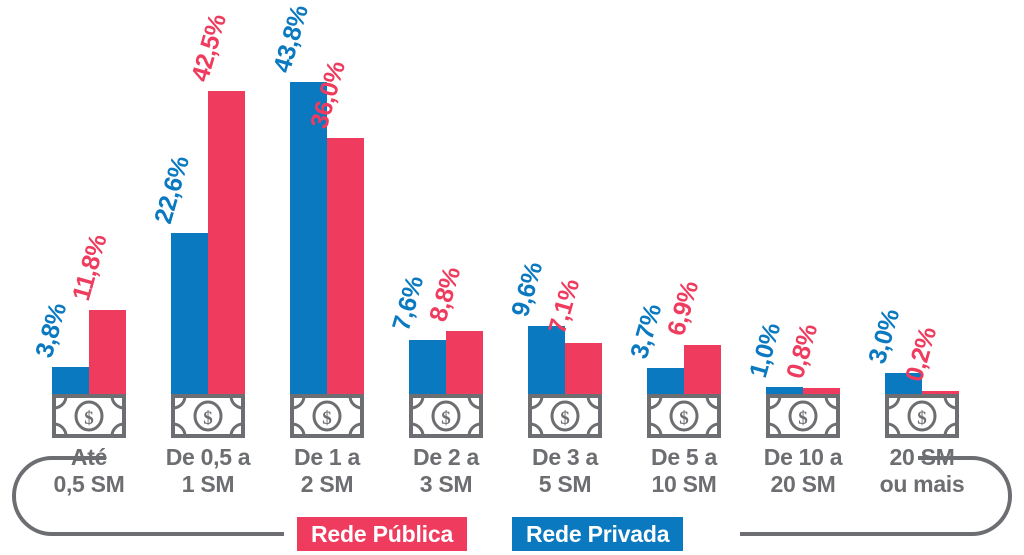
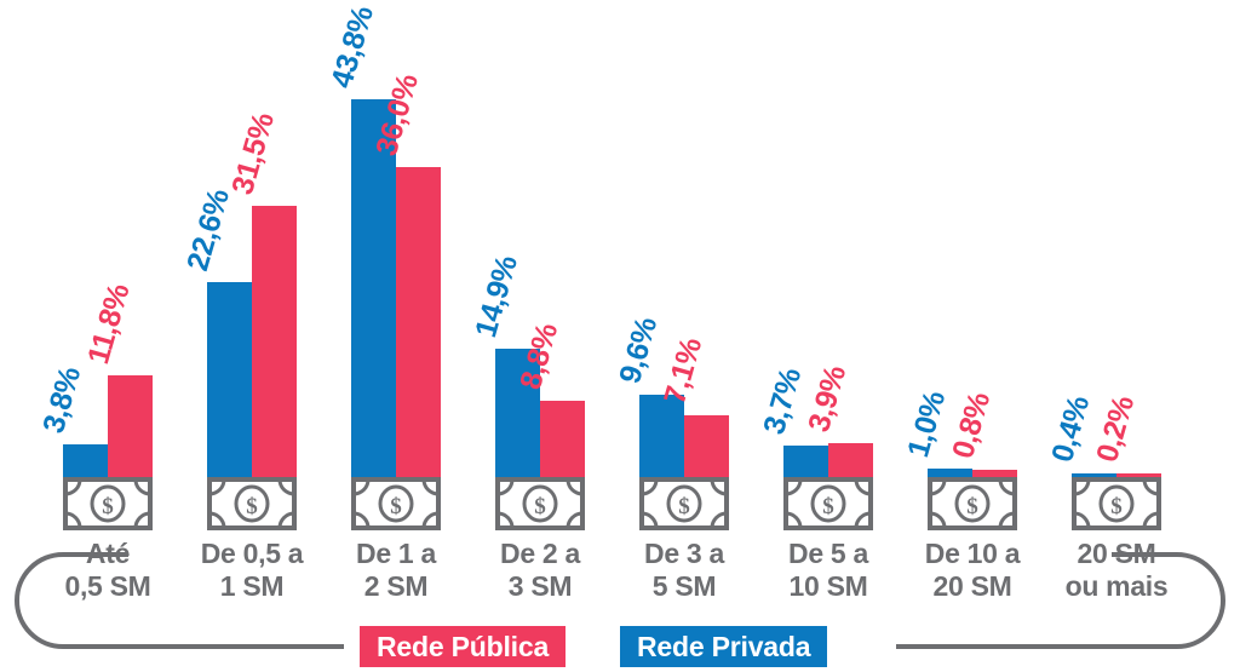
Rede Pública/De 0,5 a 1 SM: 42,5% -> 31,5%
Rede Privada/De 2 a 3 SM: 7,6% -> 14,9%
Rede Pública/De 5 a 10 SM: 6,9% -> 3,9%
Rede Privada/20 SM ou mais: 3,0% -> 0,4%
